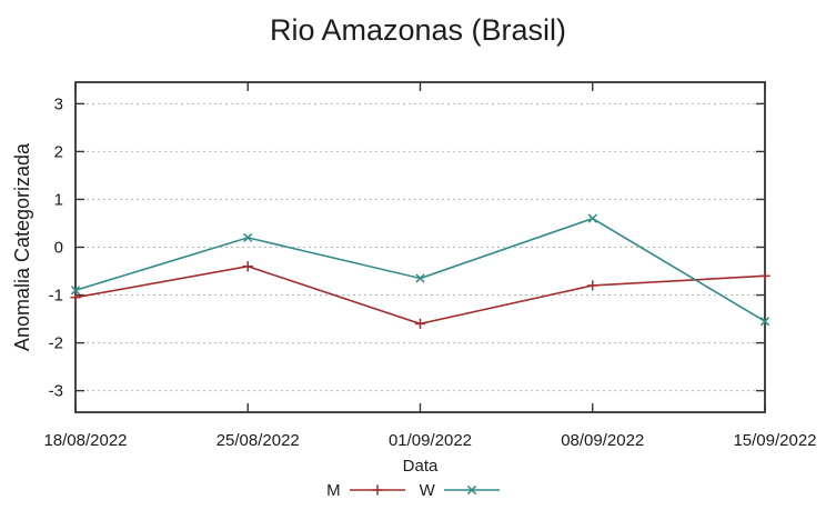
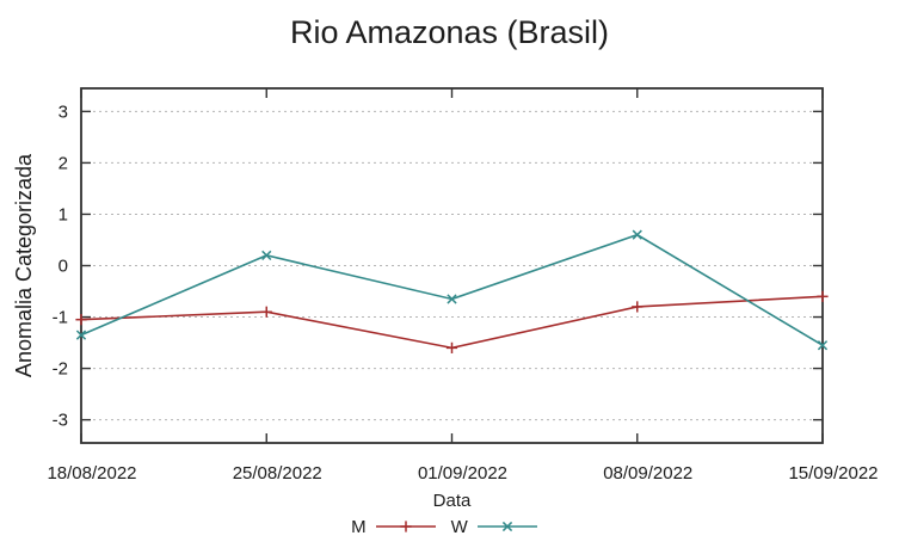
W/18/08/2022: -0.9 -> -1.4
M/25/08/2022: -0.4 -> -0.9
